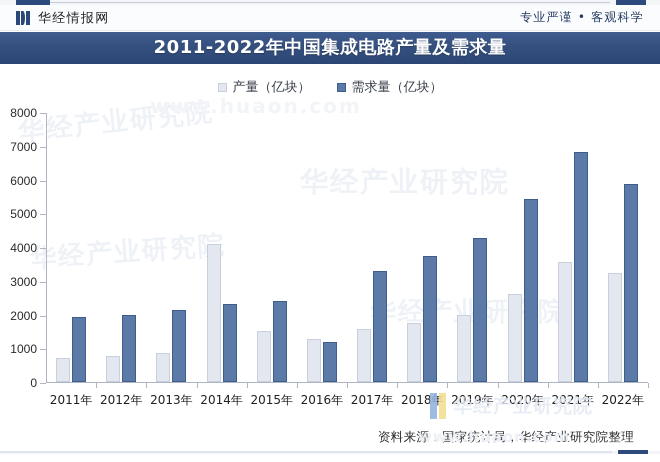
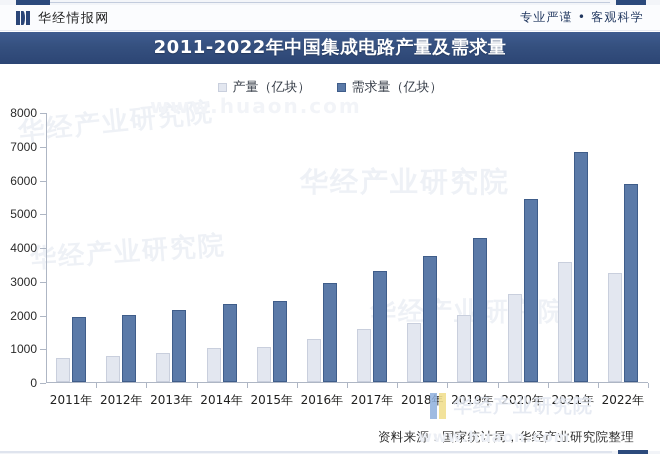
产量（亿块）/2014年: 4100 -> 1000
产量（亿块）/2015年: 1500 -> 1000
需求量（亿块）/2016年: 1200 -> 2900
